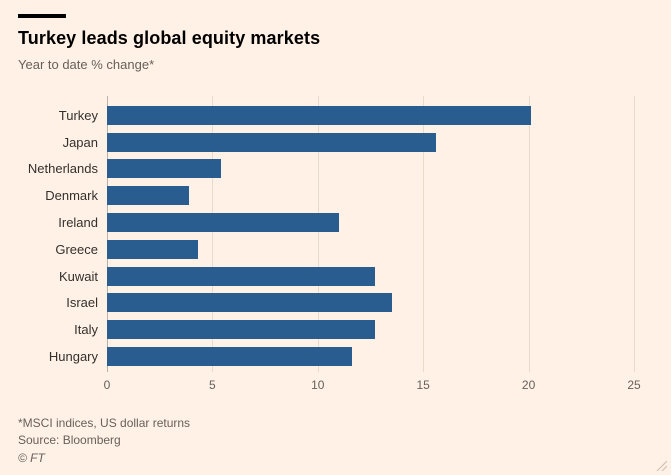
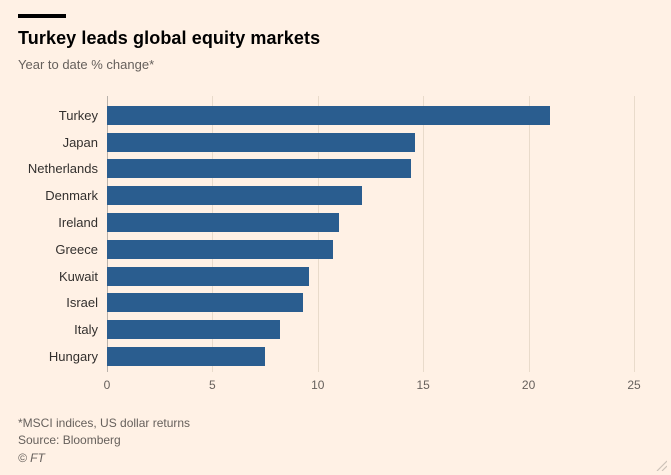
Turkey: 20.1 -> 21.0
Japan: 15.6 -> 14.6
Netherlands: 5.4 -> 14.4
Denmark: 3.9 -> 12.1
Greece: 4.3 -> 10.7
Kuwait: 12.7 -> 9.6
Israel: 13.5 -> 9.3
Italy: 12.7 -> 8.2
Hungary: 11.6 -> 7.5
